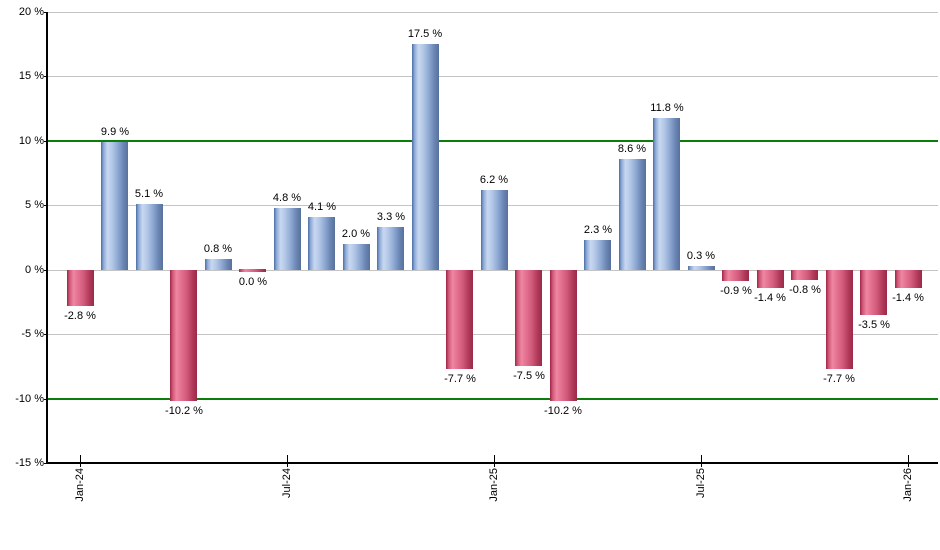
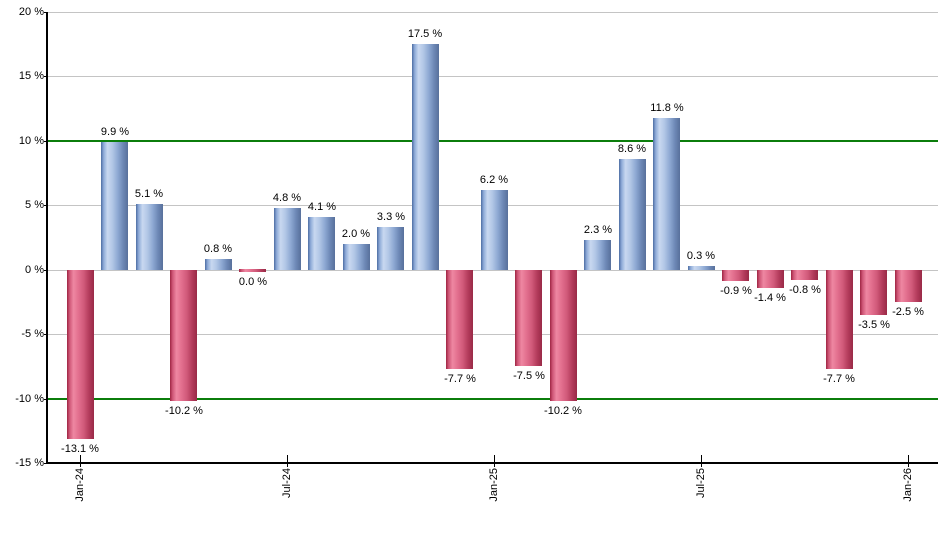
Jan-24: -2.8 -> -13.1
Jan-26: -1.4 -> -2.5
